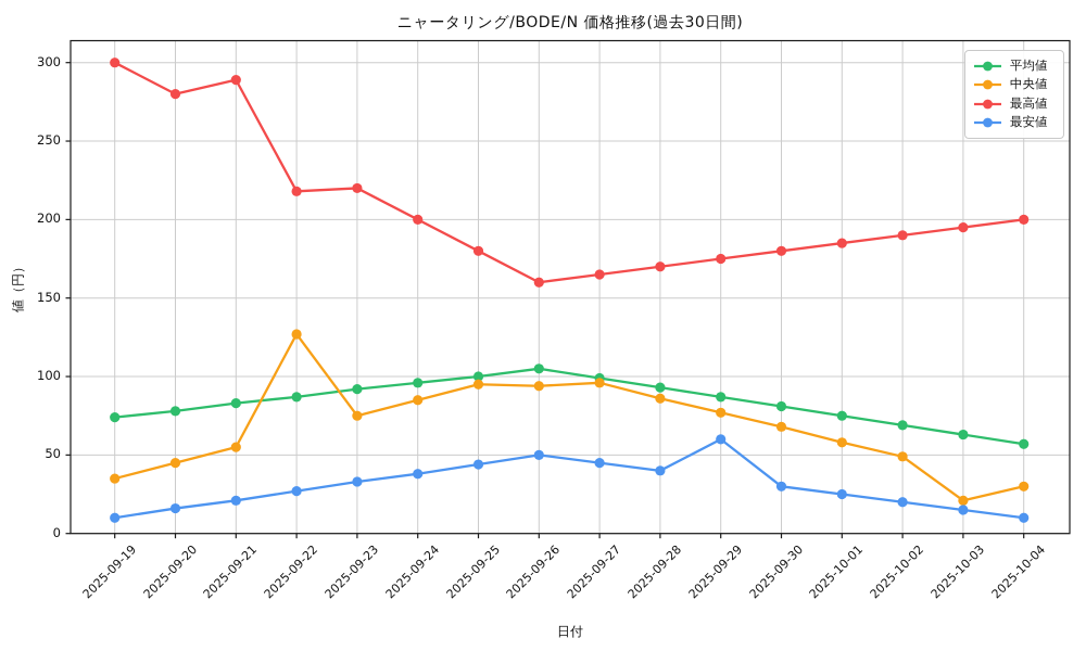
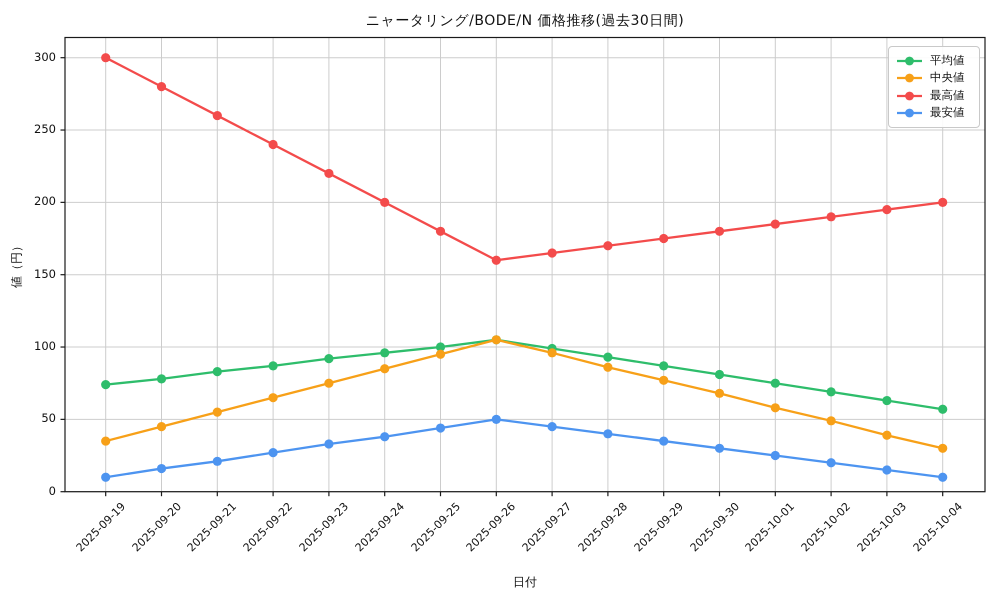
最高値/2025-09-21: 289 -> 260
中央値/2025-09-22: 127 -> 65
最高値/2025-09-22: 218 -> 240
中央値/2025-09-26: 94 -> 105
最安値/2025-09-29: 60 -> 35
中央値/2025-10-03: 21 -> 39
